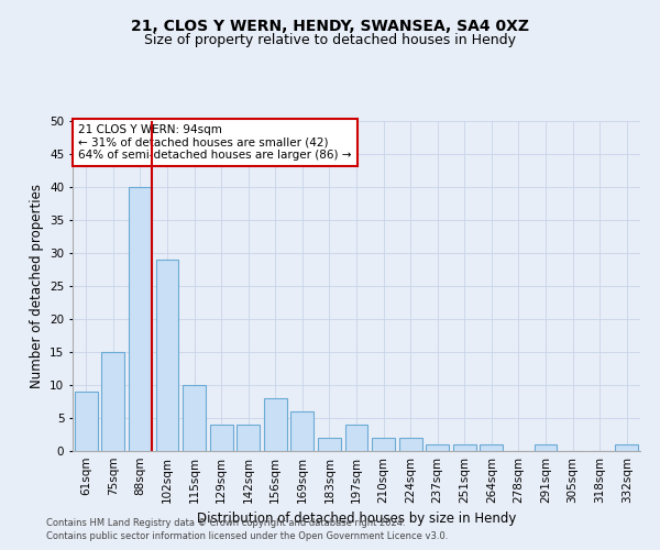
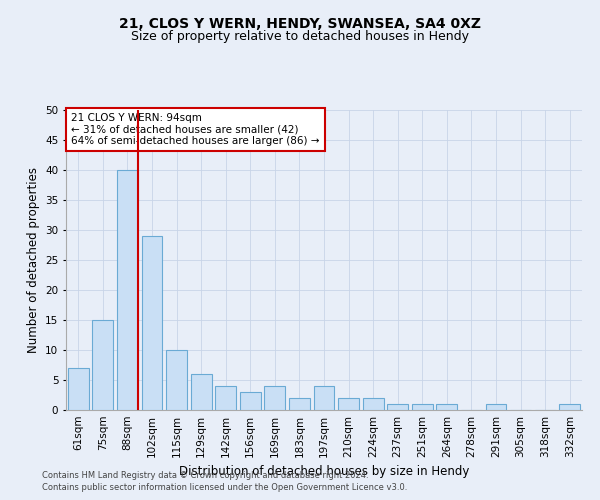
61sqm: 9 -> 7
129sqm: 4 -> 6
156sqm: 8 -> 3
169sqm: 6 -> 4
